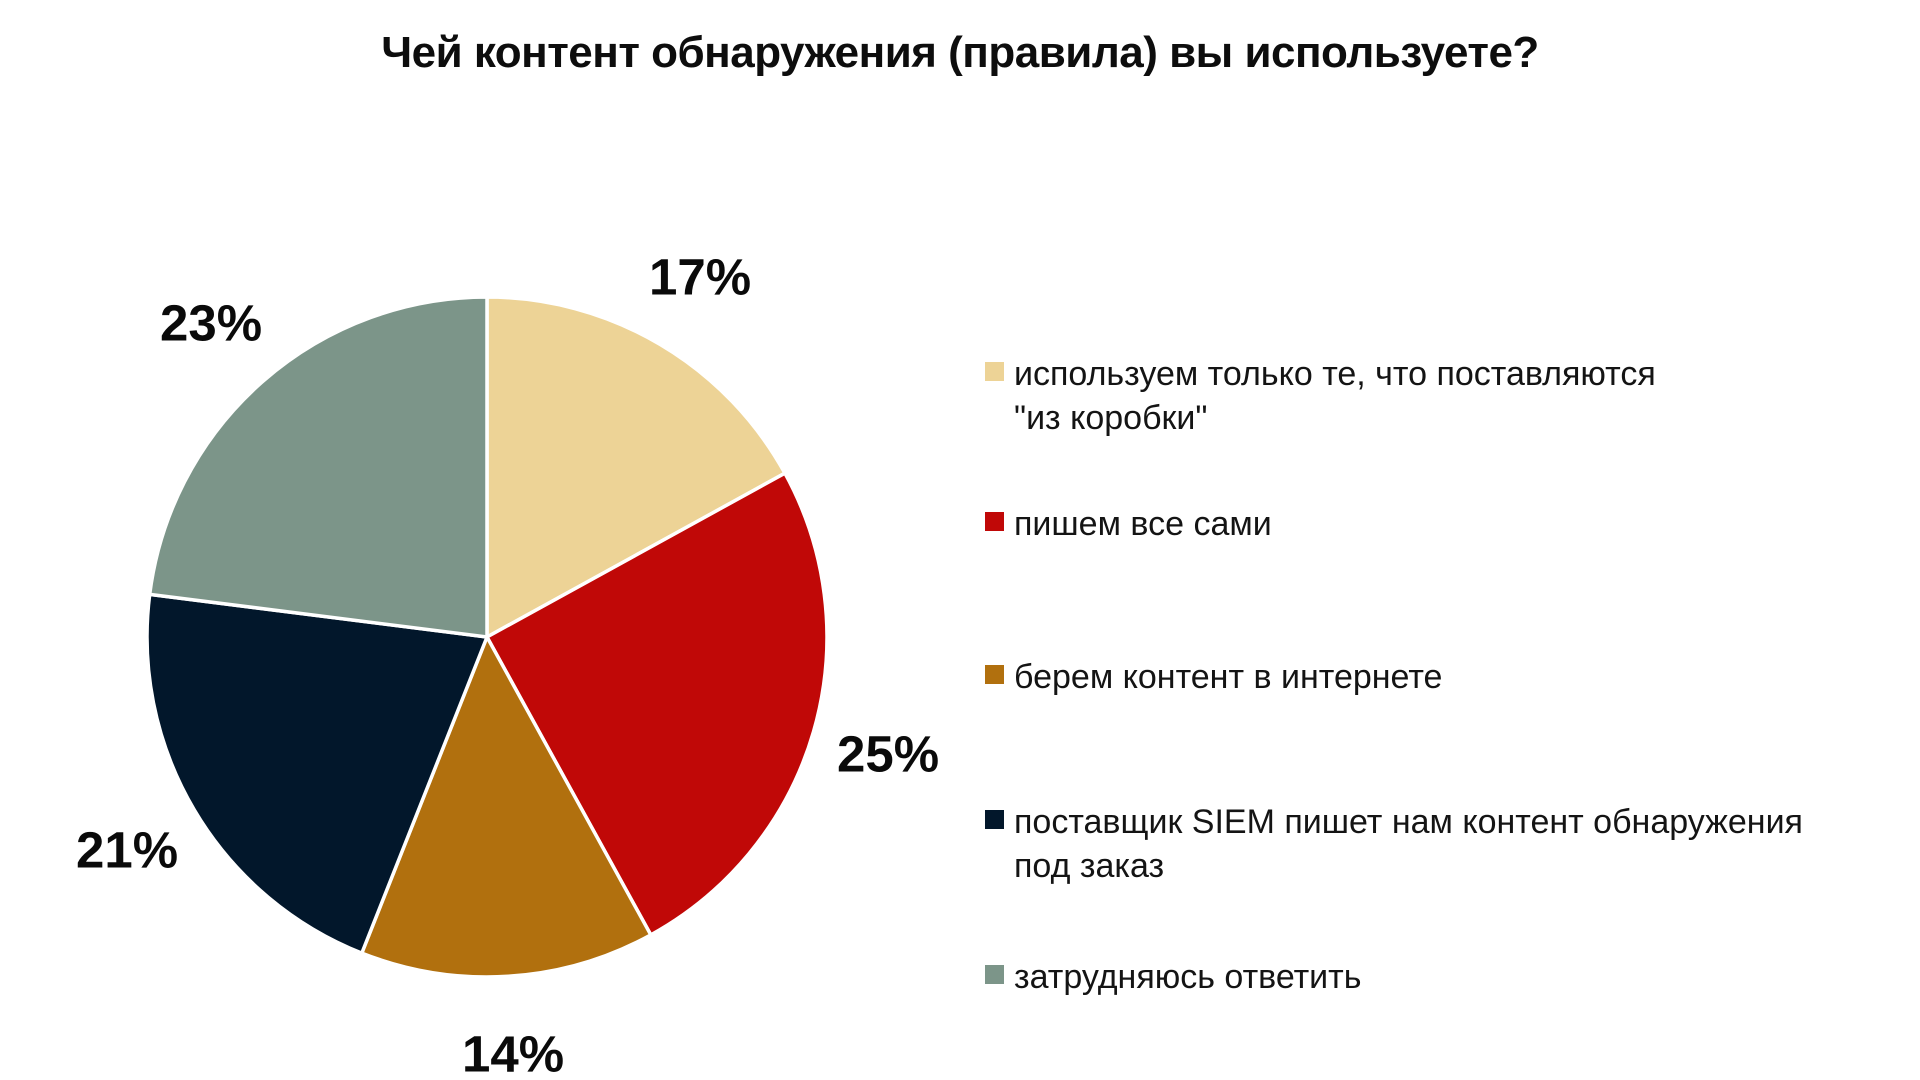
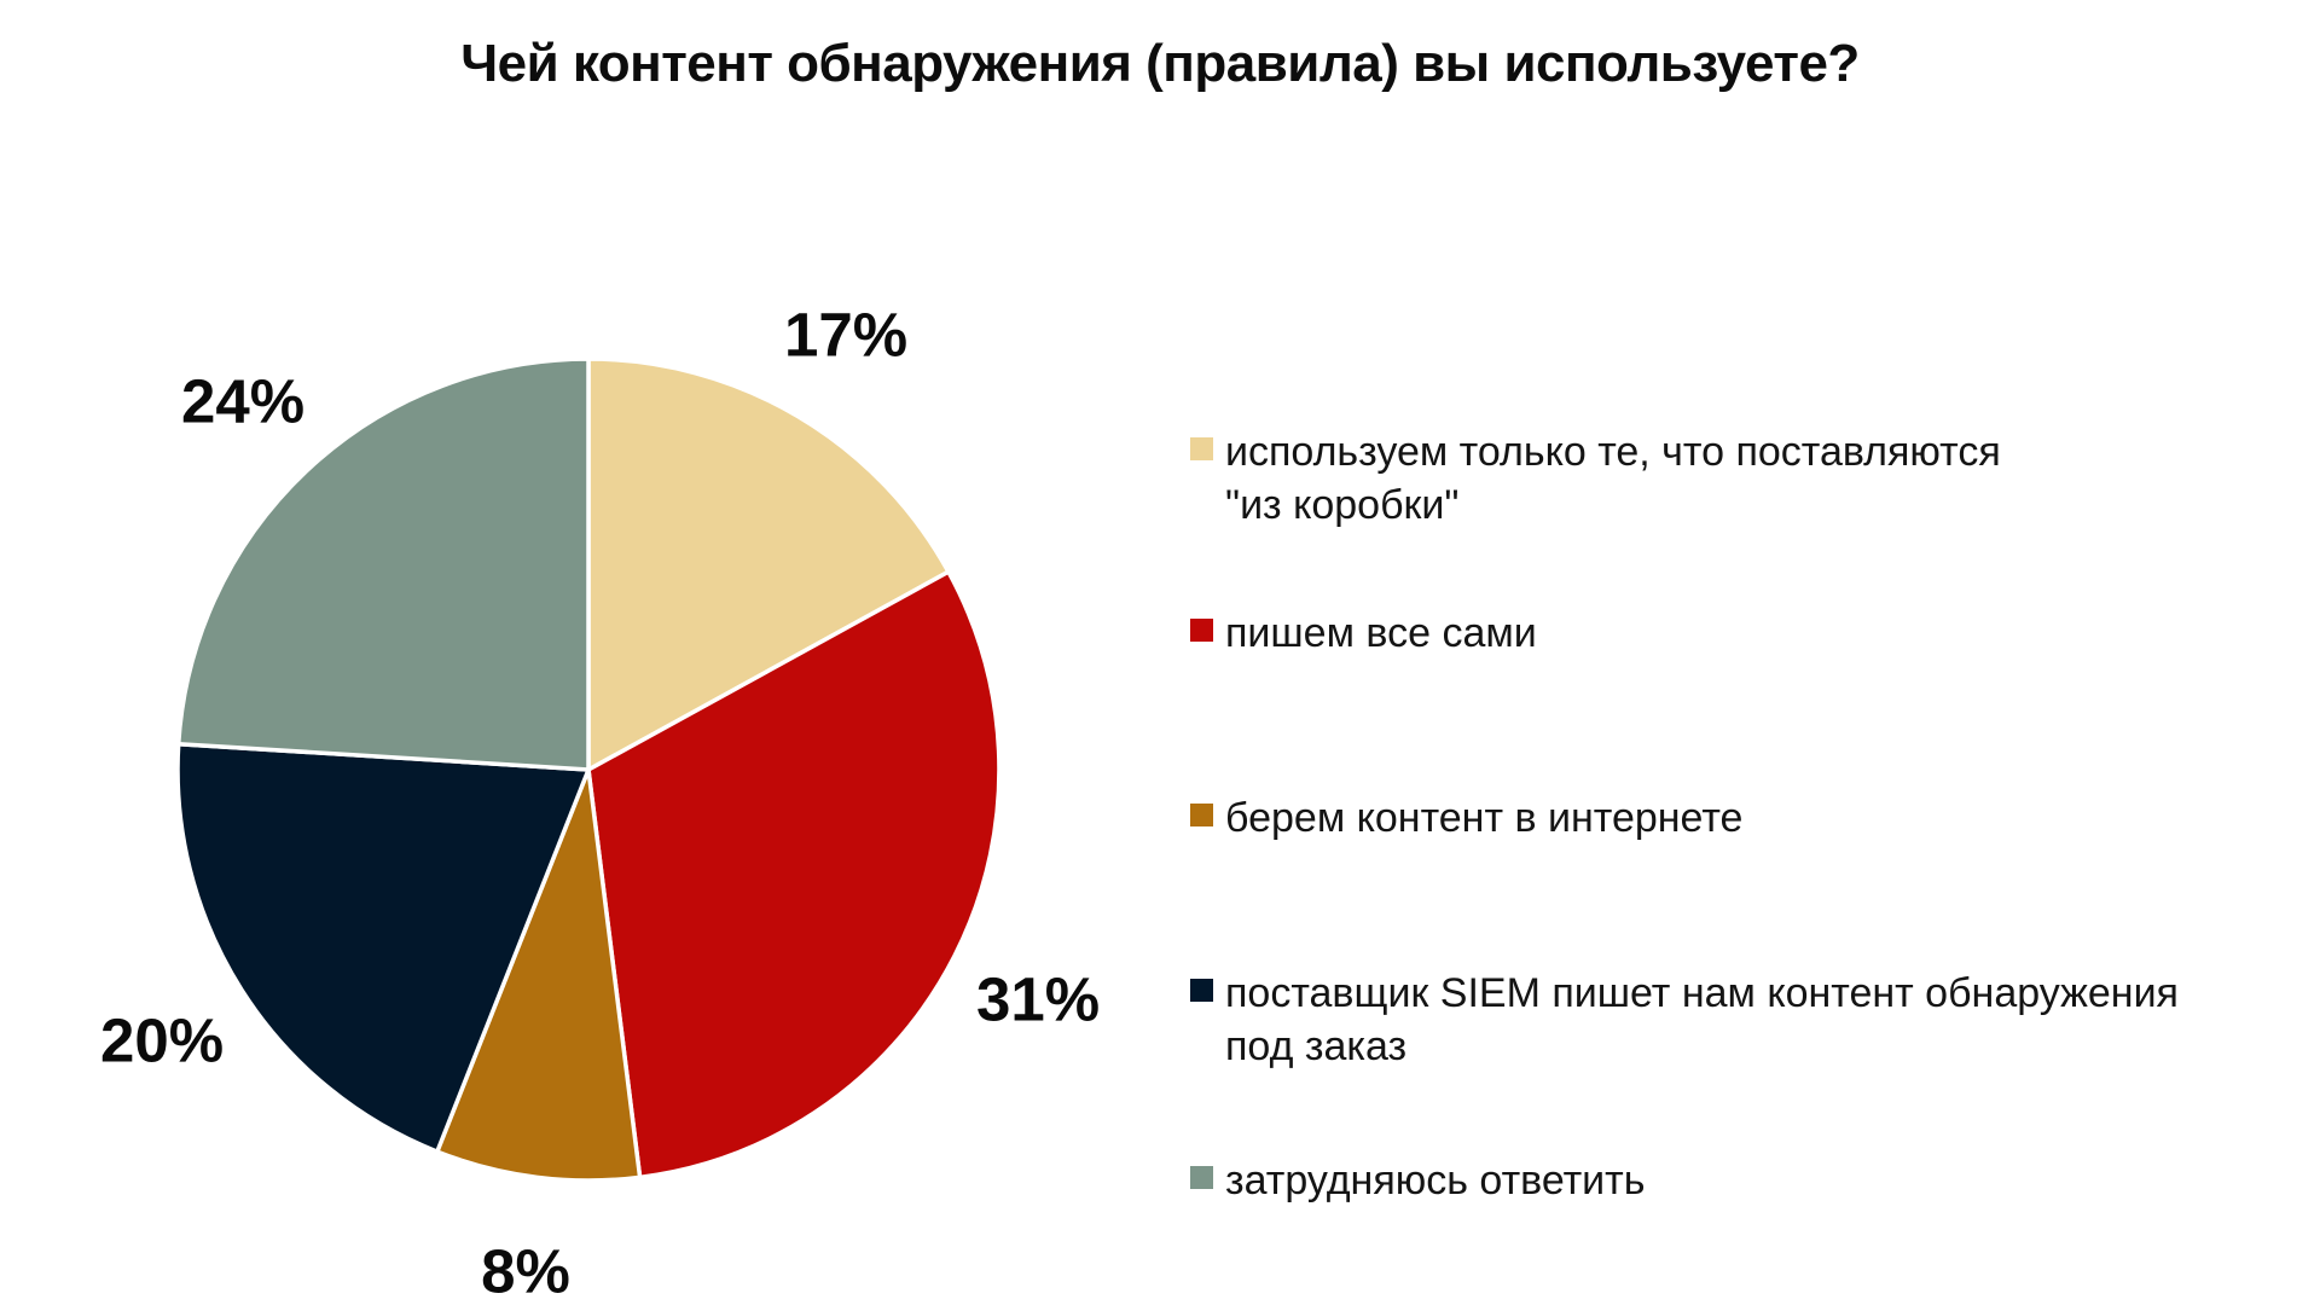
пишем все сами: 25% -> 31%
берем контент в интернете: 14% -> 8%
поставщик SIEM пишет нам контент обнаружения под заказ: 21% -> 20%
затрудняюсь ответить: 23% -> 24%
